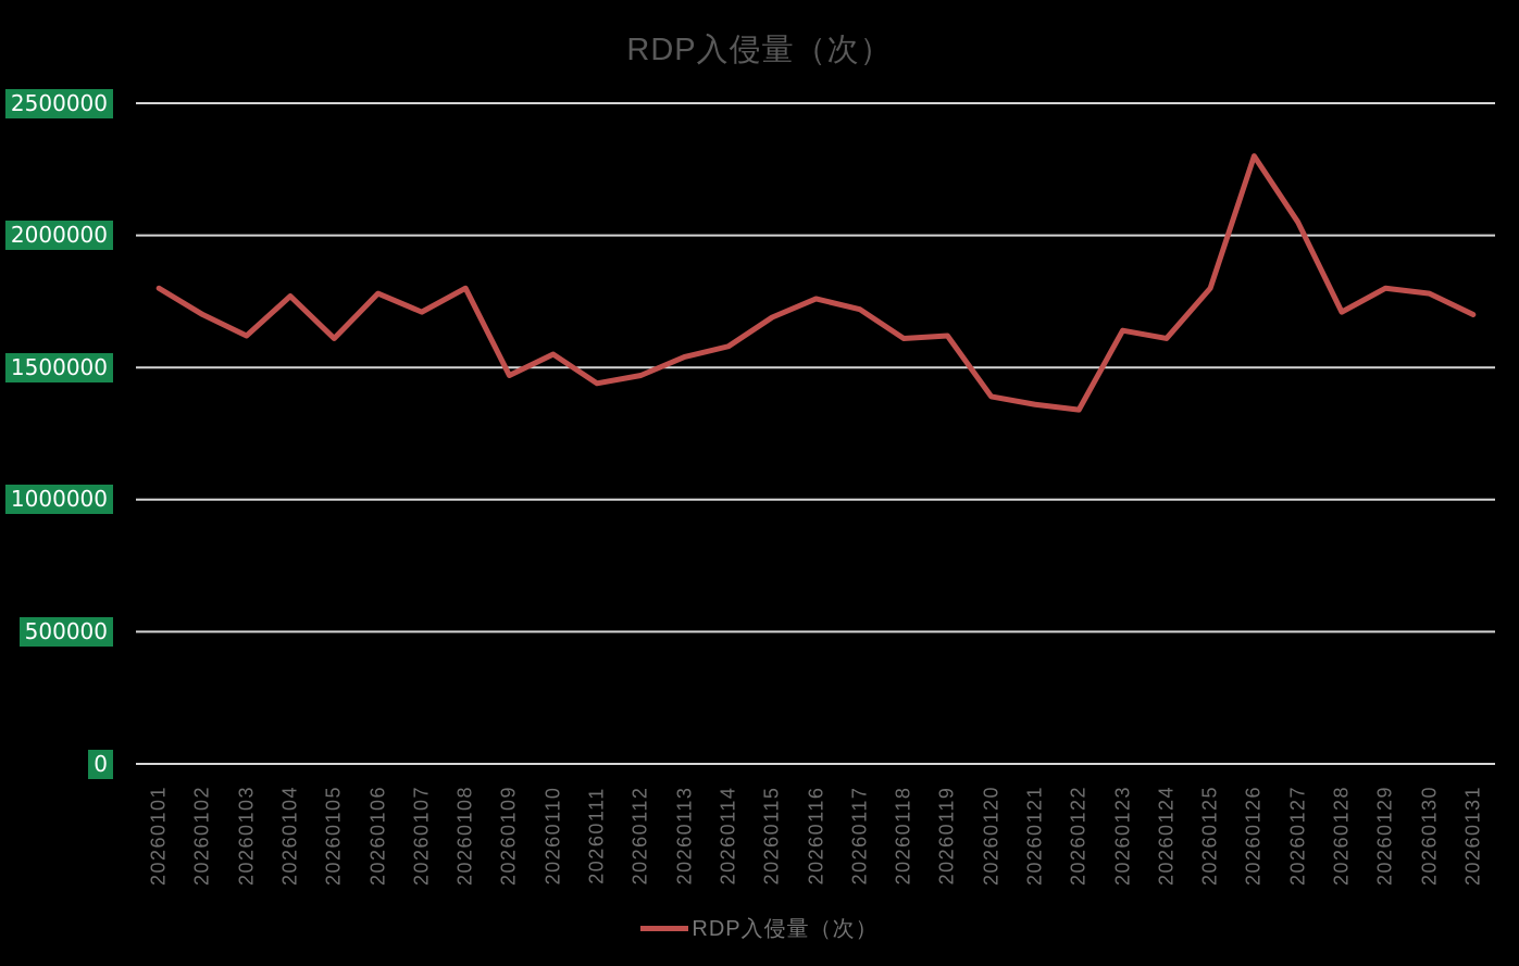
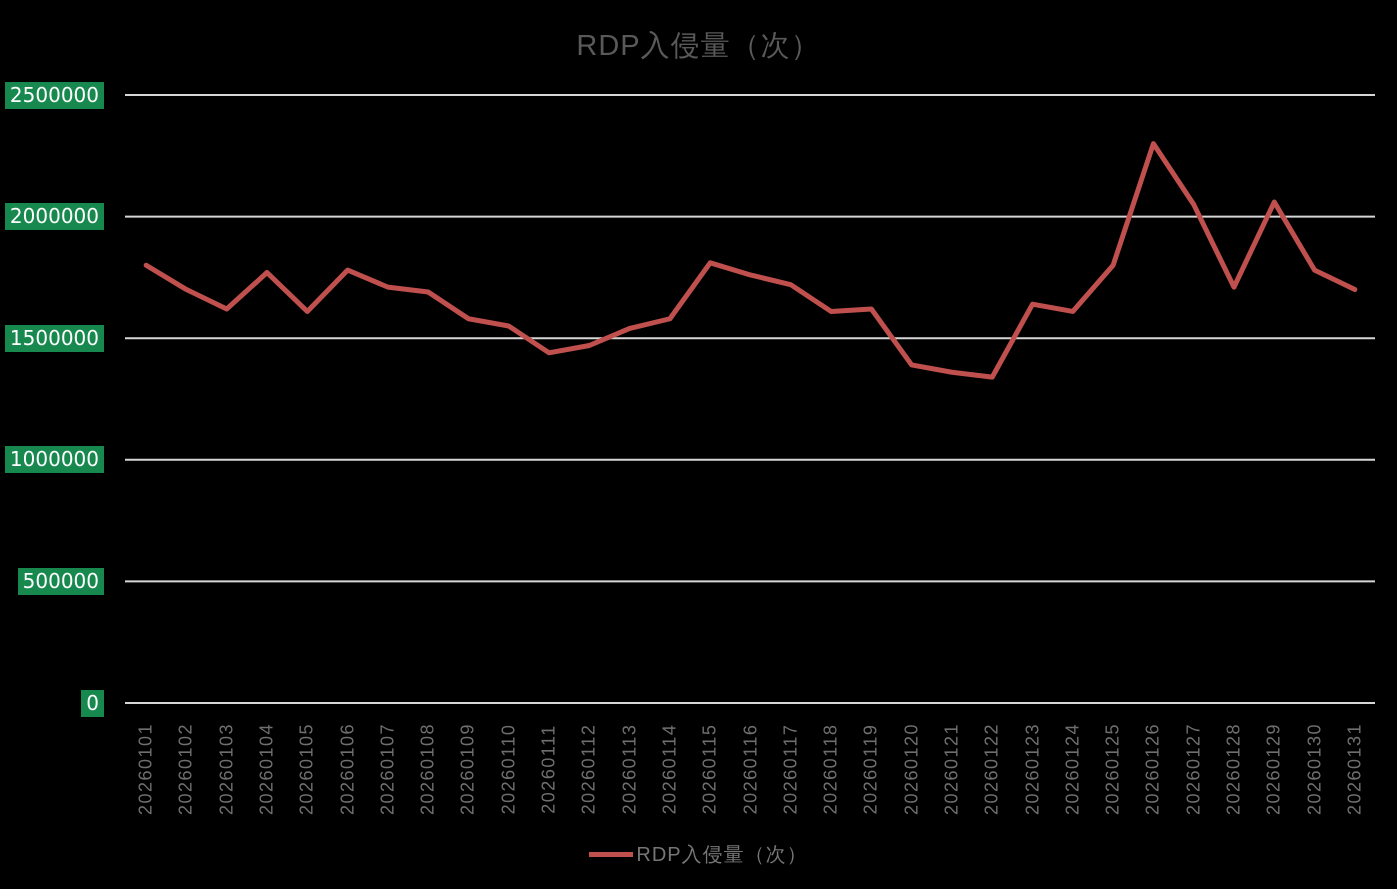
20260108: 1800000 -> 1690000
20260109: 1470000 -> 1580000
20260115: 1690000 -> 1810000
20260129: 1800000 -> 2060000
